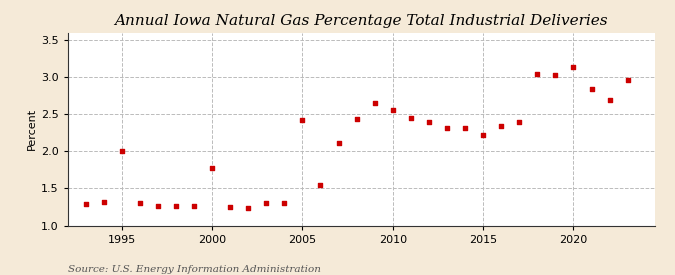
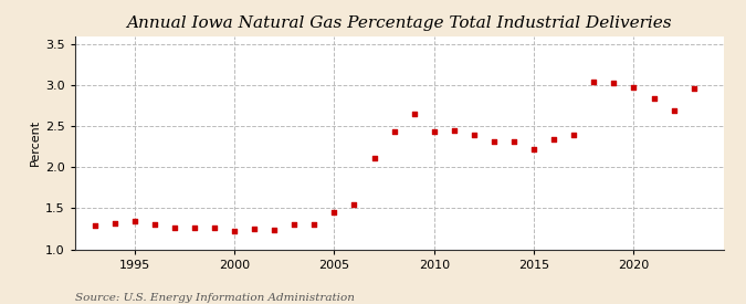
1995: 2.00 -> 1.35
2000: 1.78 -> 1.22
2005: 2.42 -> 1.45
2010: 2.56 -> 2.44
2020: 3.14 -> 2.98
